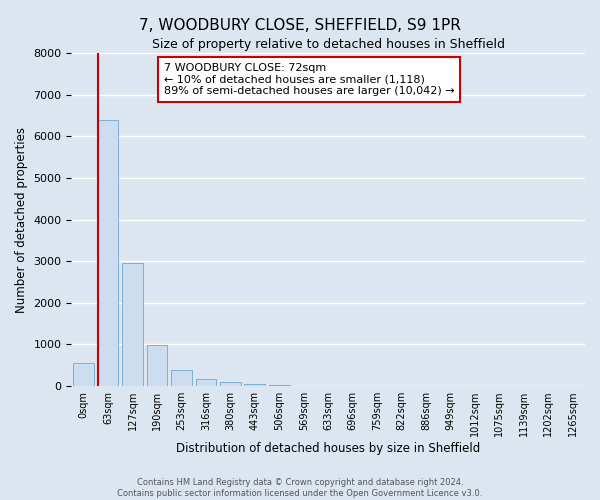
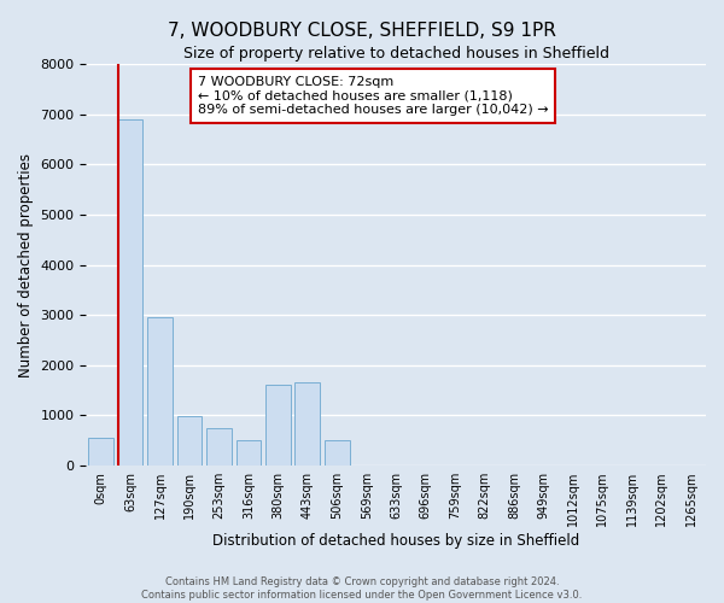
63sqm: 6380 -> 6900
253sqm: 380 -> 750
316sqm: 180 -> 500
380sqm: 100 -> 1600
443sqm: 60 -> 1650
506sqm: 20 -> 500
